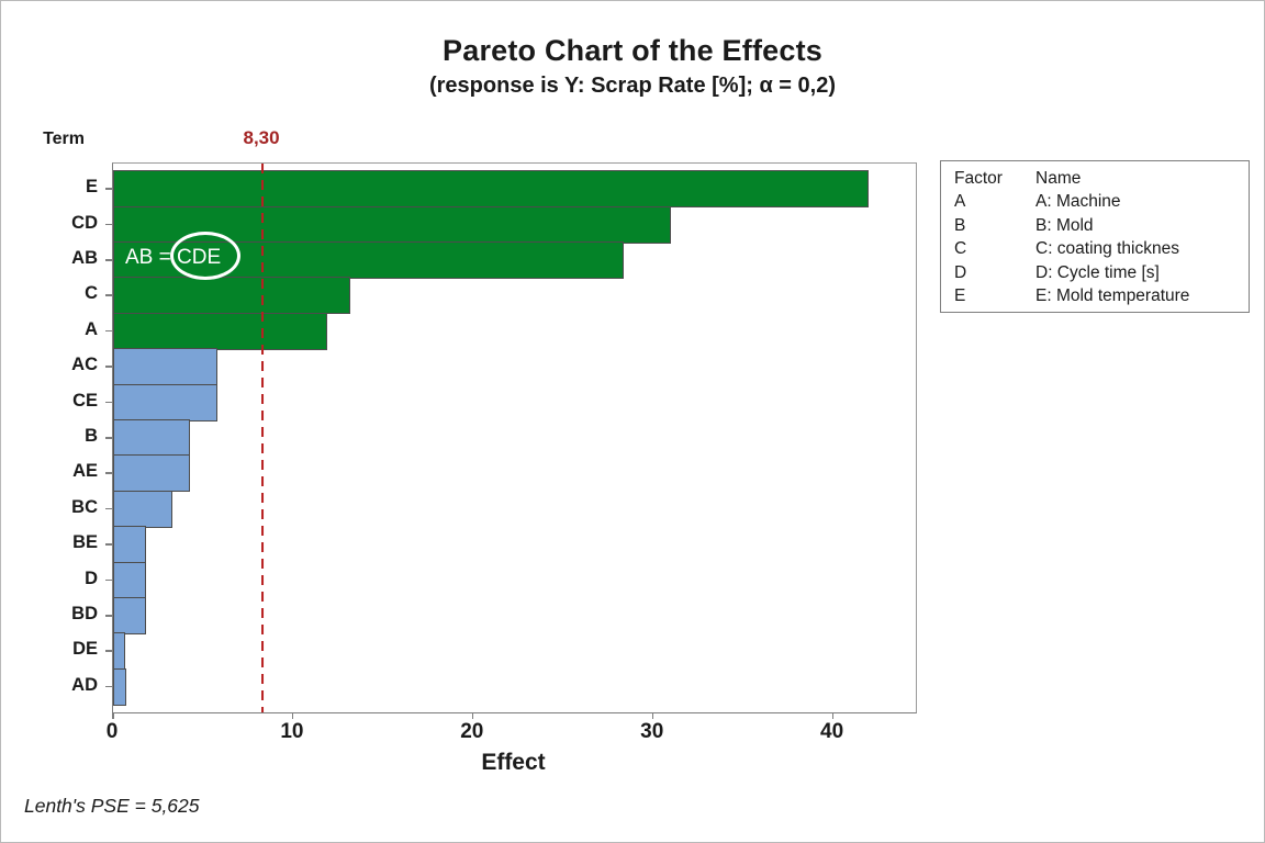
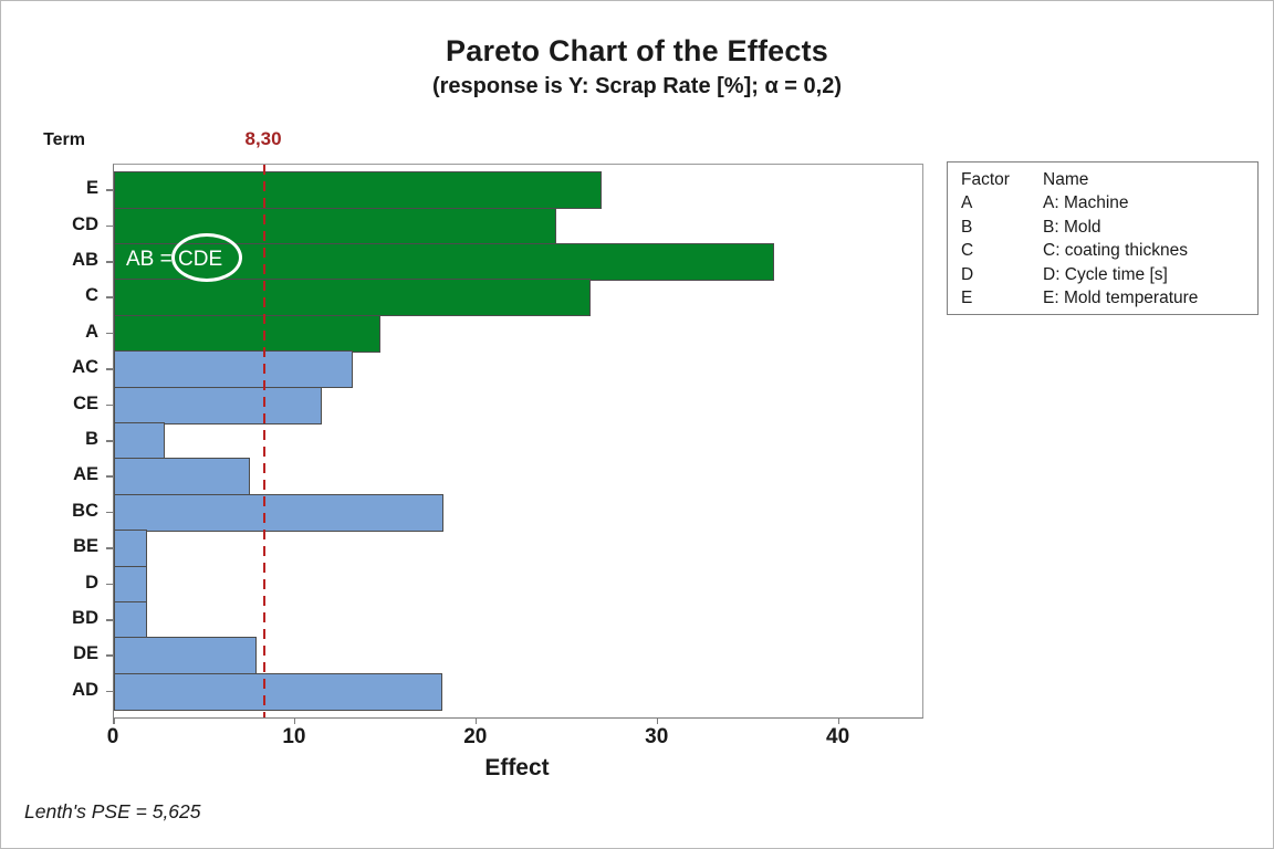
E: 42.0 -> 26.9
CD: 31.0 -> 24.4
AB: 28.4 -> 36.4
C: 13.2 -> 26.3
A: 11.9 -> 14.7
AC: 5.8 -> 13.2
CE: 5.8 -> 11.5
B: 4.3 -> 2.8
AE: 4.3 -> 7.5
BC: 3.3 -> 18.2
DE: 0.7 -> 7.9
AD: 0.8 -> 18.1
